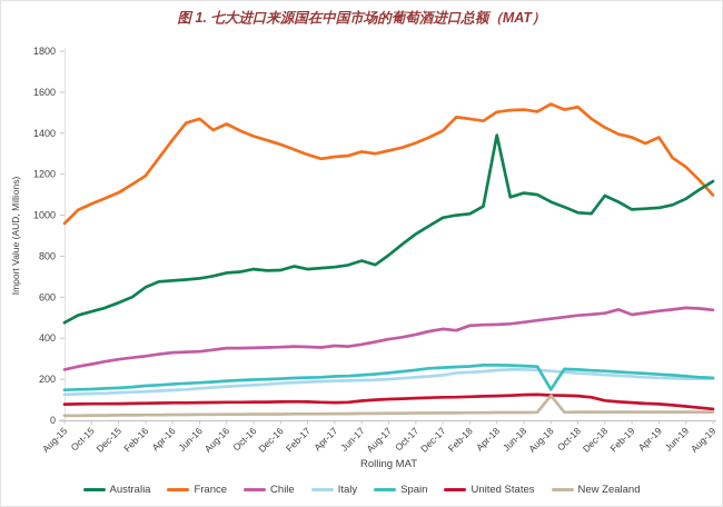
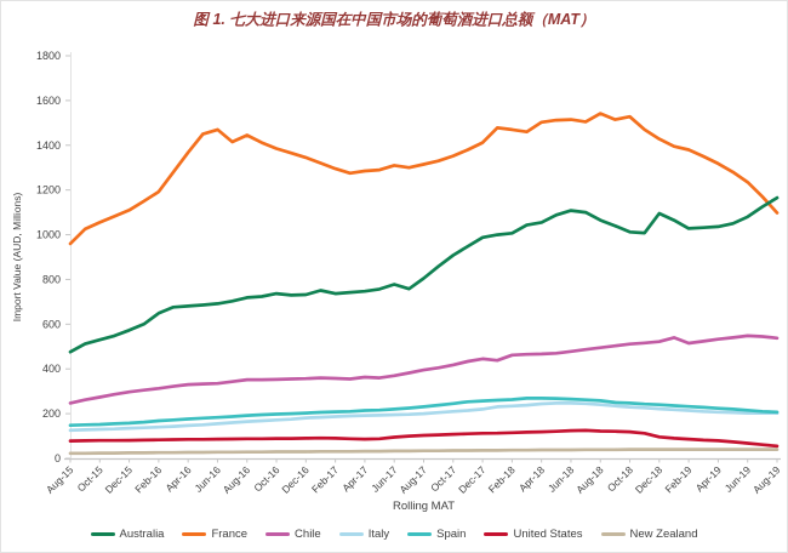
Australia/Apr-18: 1390 -> 1060
Spain/Aug-18: 150 -> 260
New Zealand/Aug-18: 120 -> 40
France/Apr-19: 1380 -> 1320
